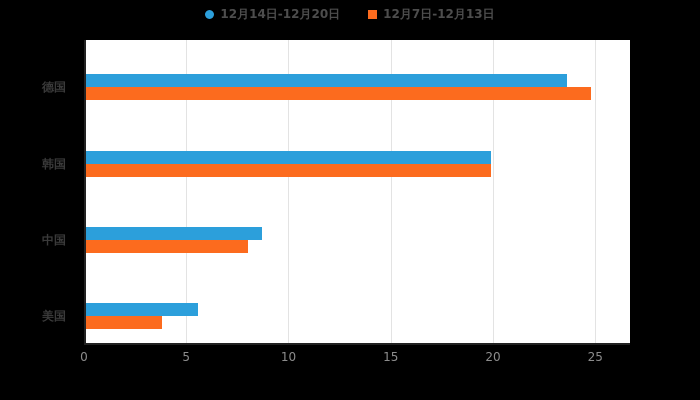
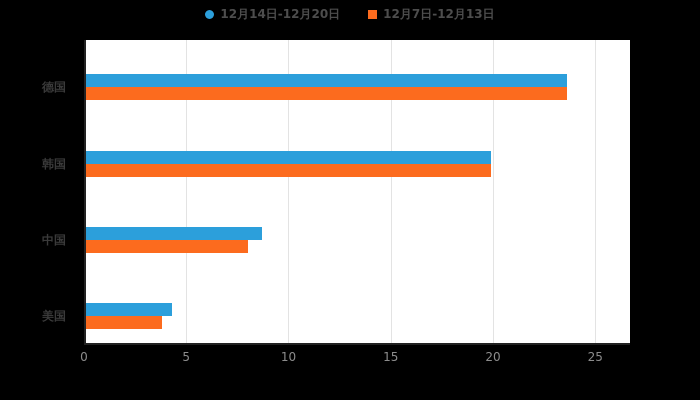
12月7日-12月13日/德国: 24.7 -> 23.5
12月14日-12月20日/美国: 5.5 -> 4.2
